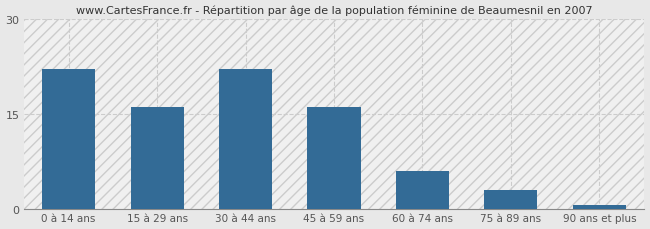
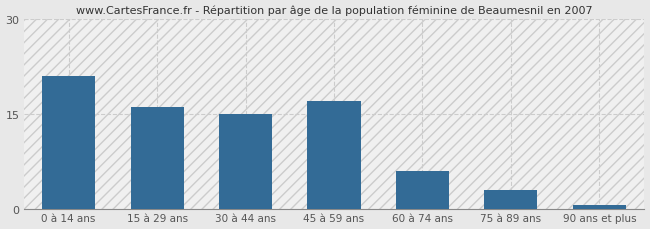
0 à 14 ans: 22.0 -> 21.0
30 à 44 ans: 22.0 -> 15.0
45 à 59 ans: 16.0 -> 17.0
